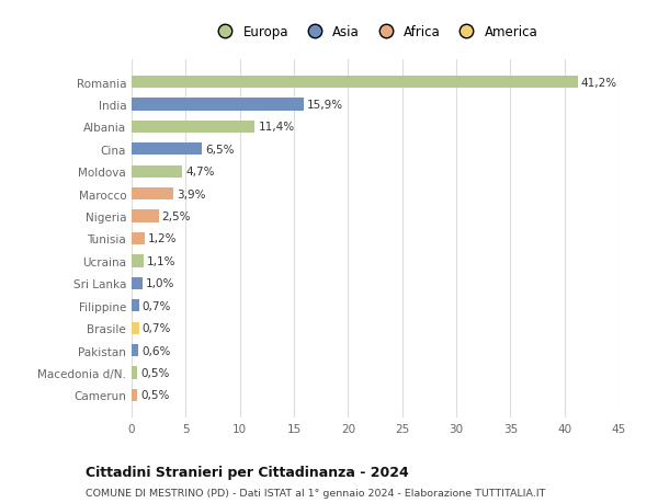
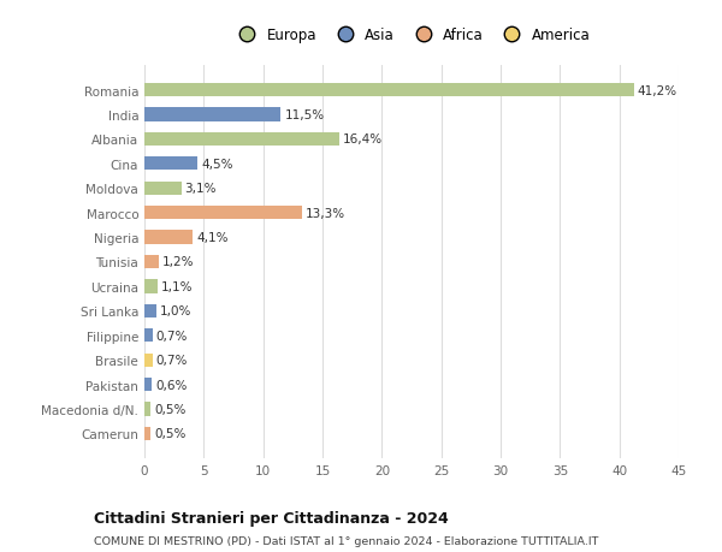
India: 15,9% -> 11,5%
Albania: 11,4% -> 16,4%
Cina: 6,5% -> 4,5%
Moldova: 4,7% -> 3,1%
Marocco: 3,9% -> 13,3%
Nigeria: 2,5% -> 4,1%
